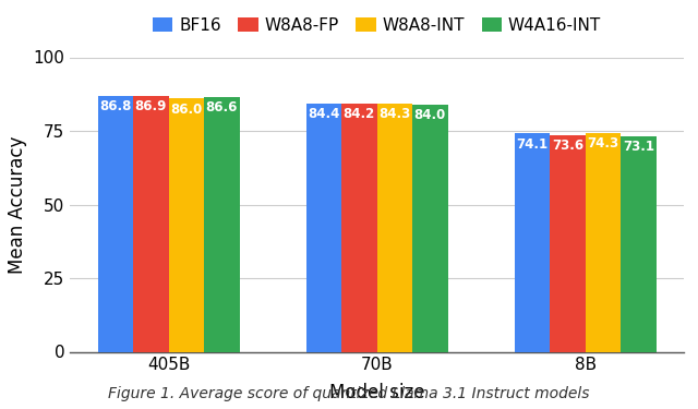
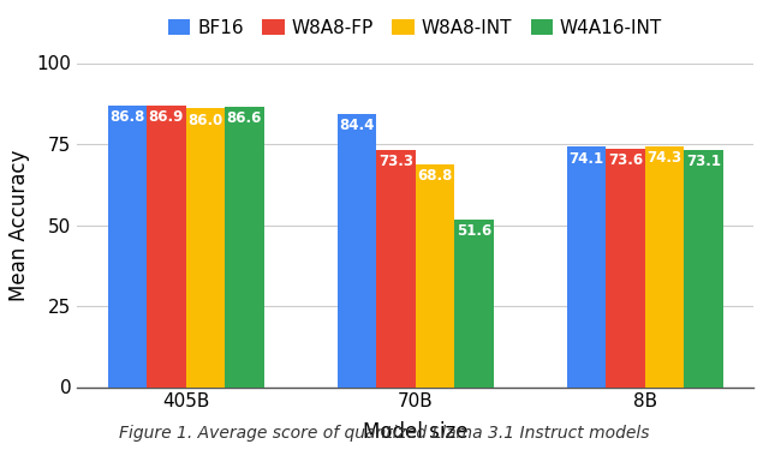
W8A8-FP/70B: 84.2 -> 73.3
W8A8-INT/70B: 84.3 -> 68.8
W4A16-INT/70B: 84.0 -> 51.6
